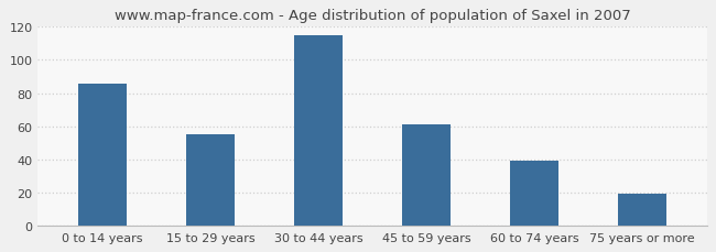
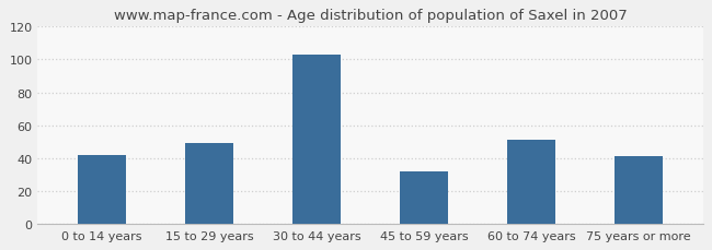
0 to 14 years: 86 -> 42
15 to 29 years: 55 -> 49
30 to 44 years: 115 -> 103
45 to 59 years: 61 -> 32
60 to 74 years: 39 -> 51
75 years or more: 19 -> 41
